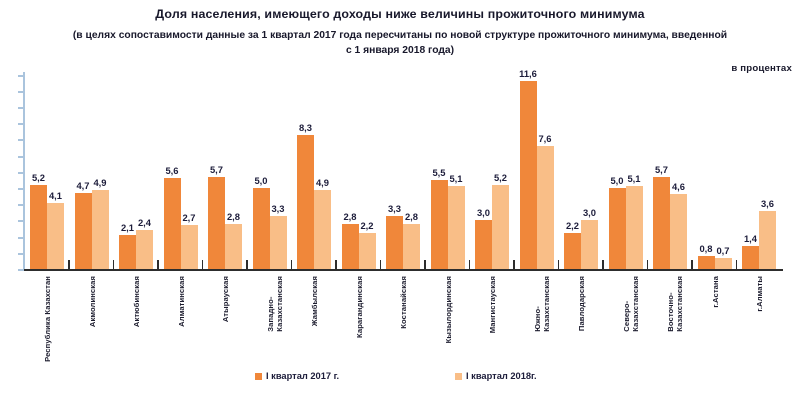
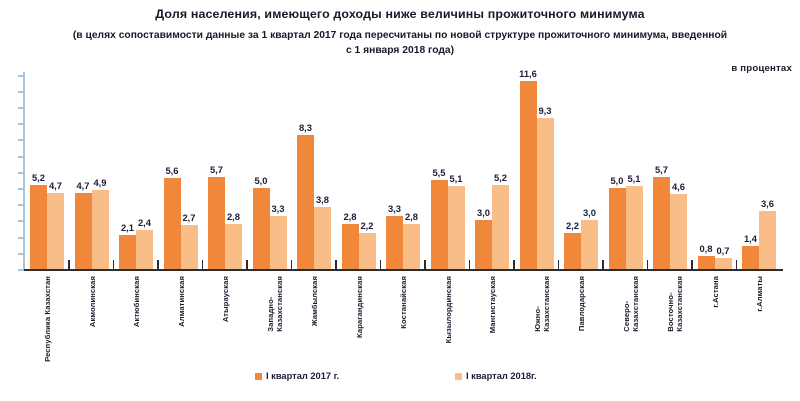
I квартал 2018г./Республика Казахстан: 4,1 -> 4,7
I квартал 2018г./Жамбылская: 4,9 -> 3,8
I квартал 2018г./Южно- Казахстанская: 7,6 -> 9,3
